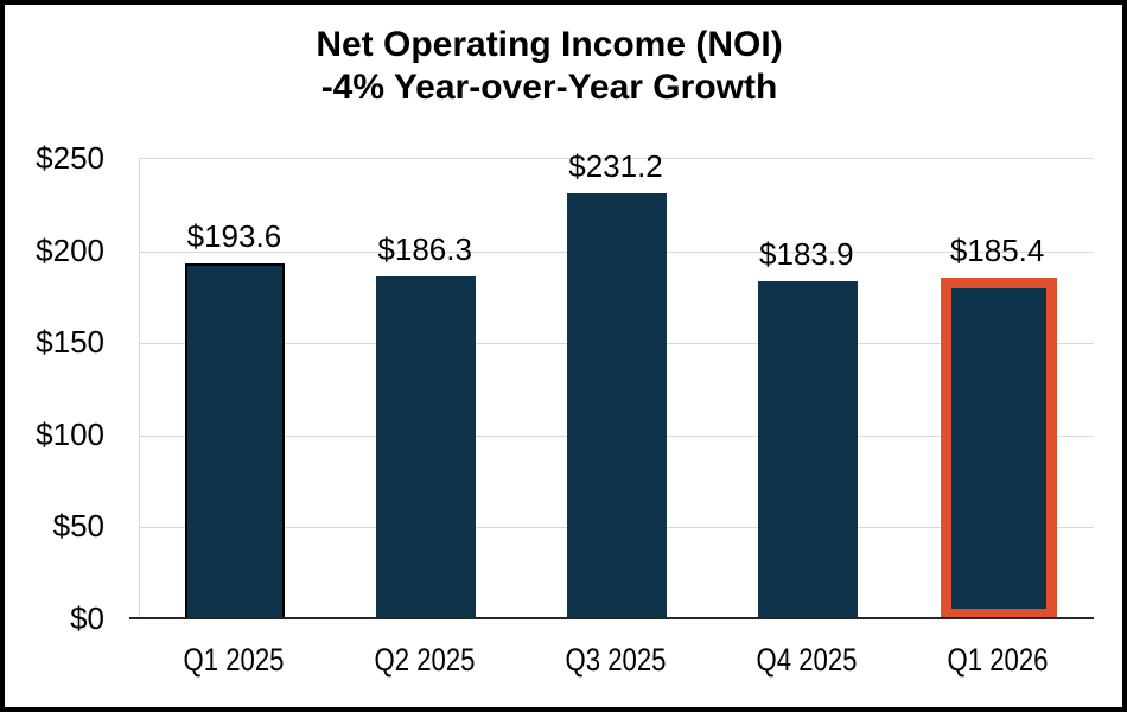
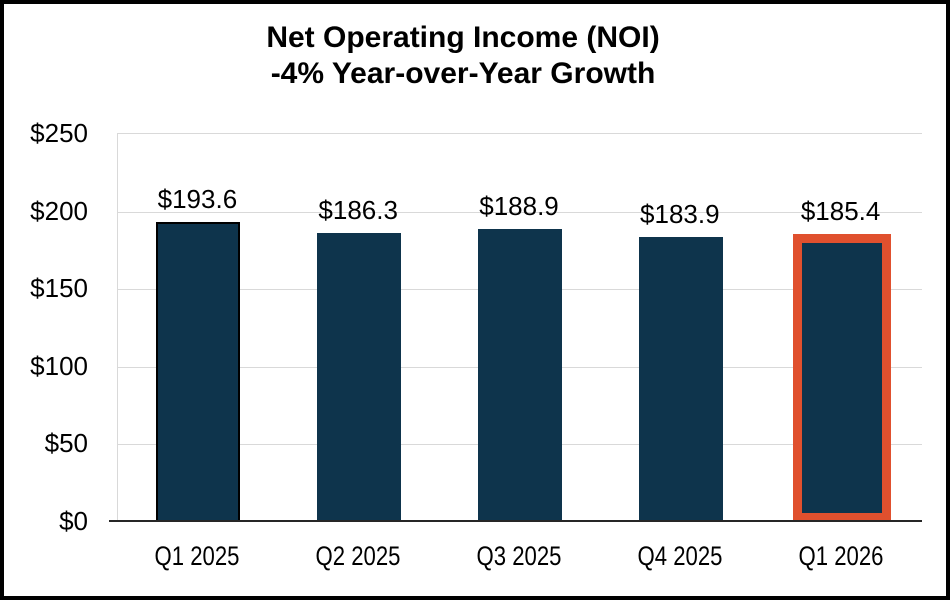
Q3 2025: $231.2 -> $188.9
